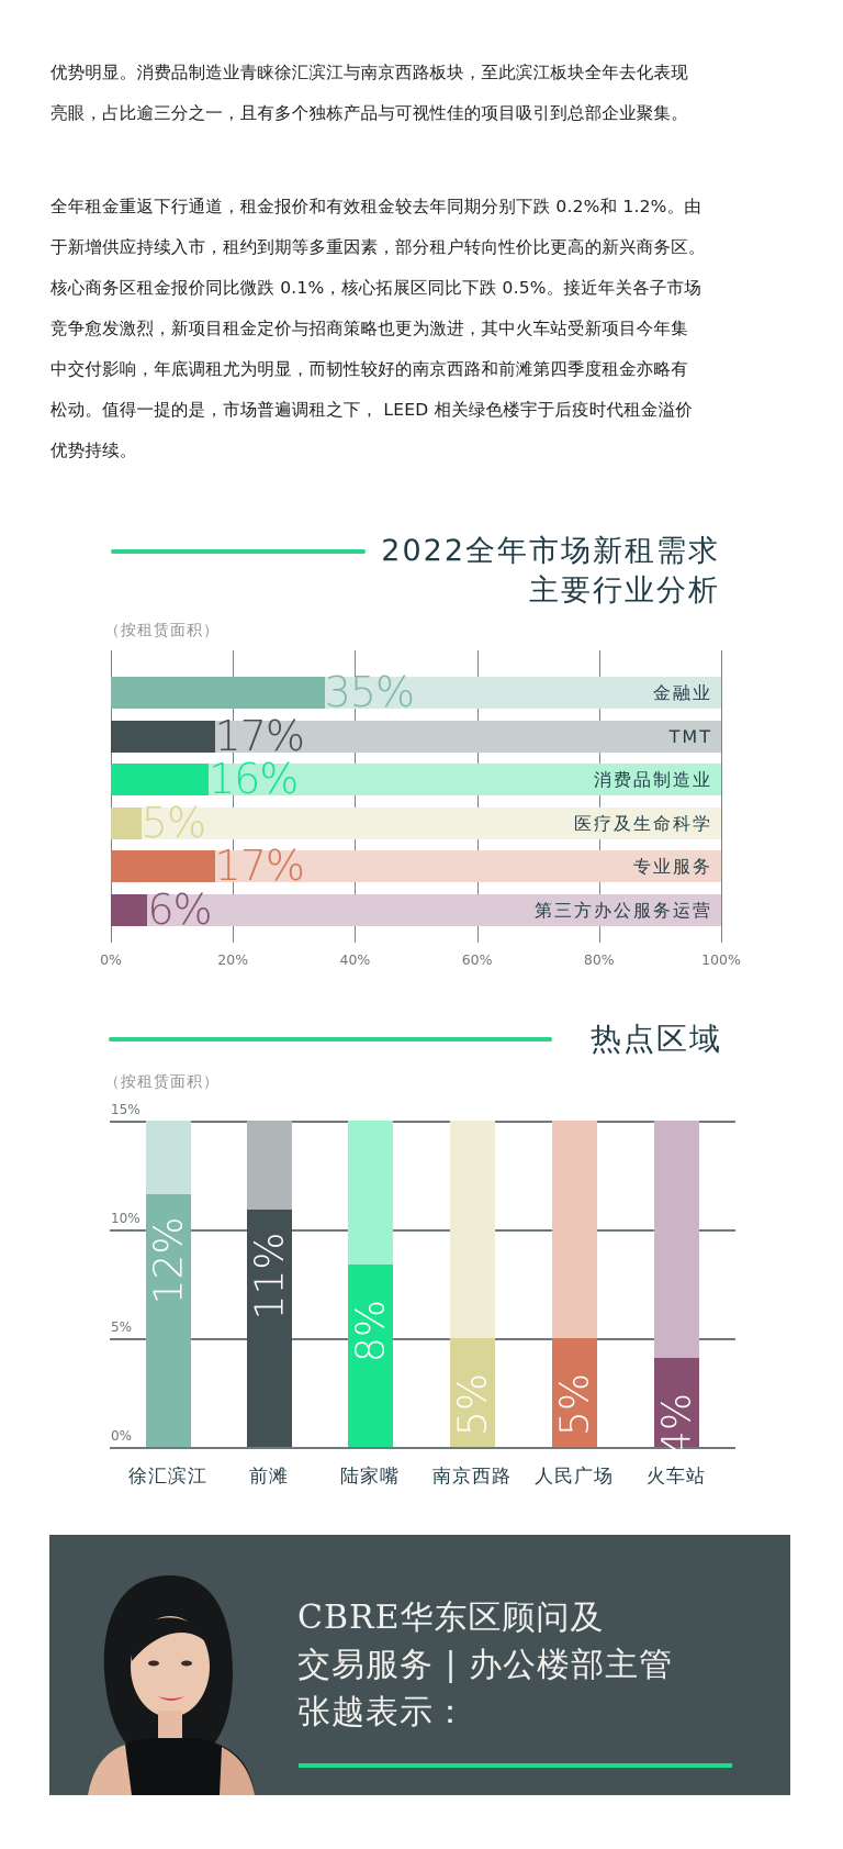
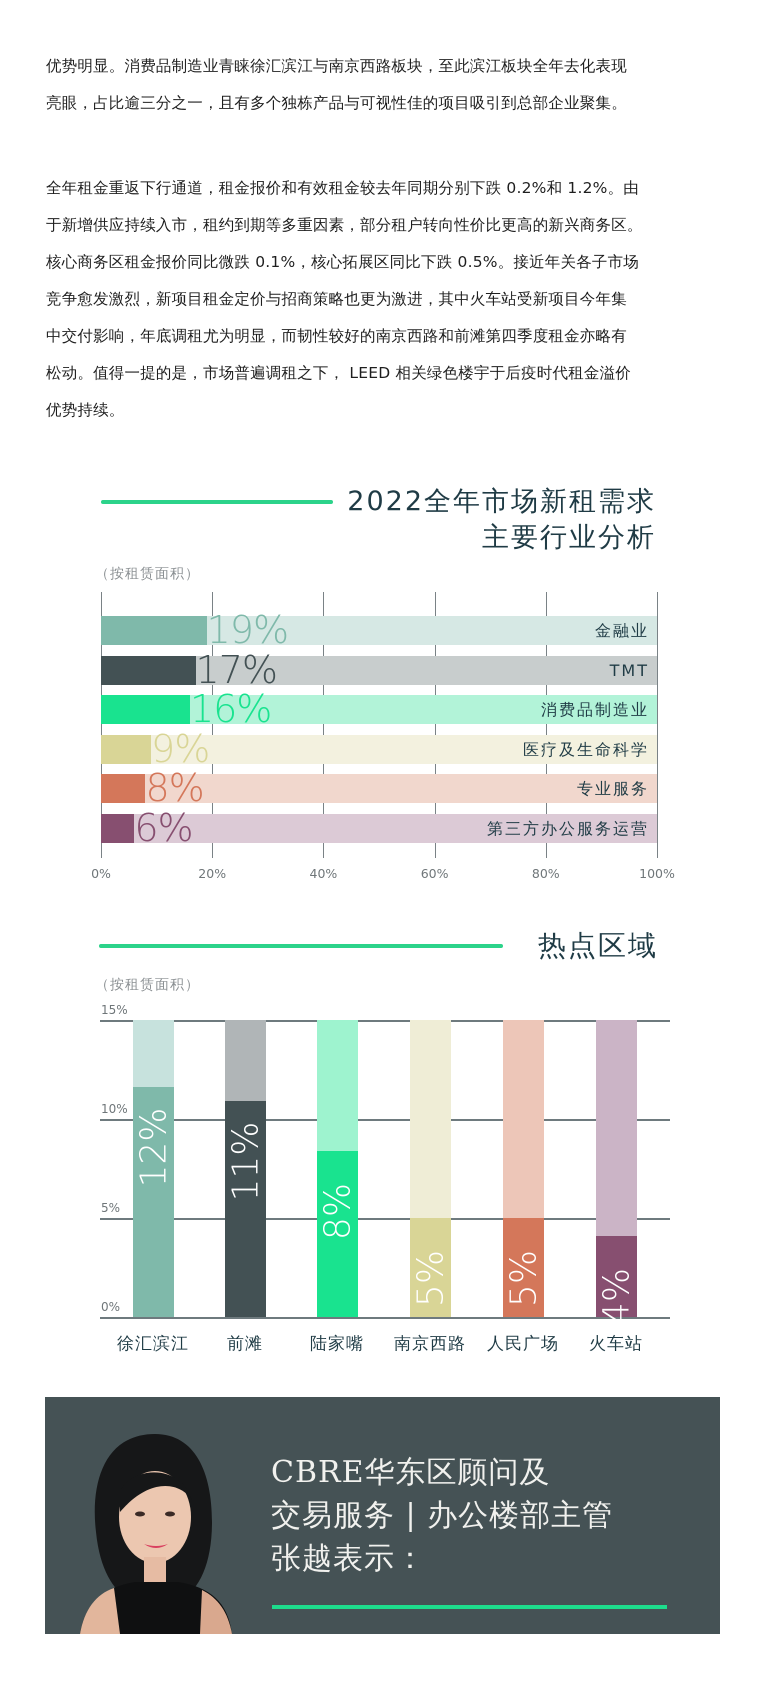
2022全年市场新租需求主要行业分析/金融业: 35% -> 19%
2022全年市场新租需求主要行业分析/医疗及生命科学: 5% -> 9%
2022全年市场新租需求主要行业分析/专业服务: 17% -> 8%
